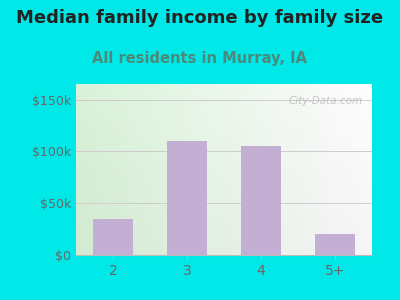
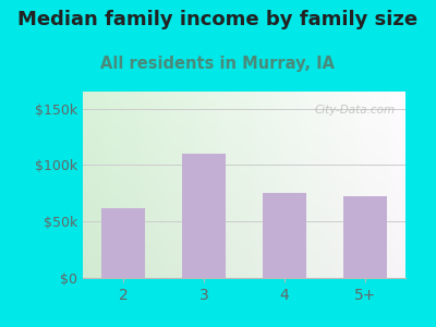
2: $35k -> $62k
4: $105k -> $75k
5+: $20k -> $72k
